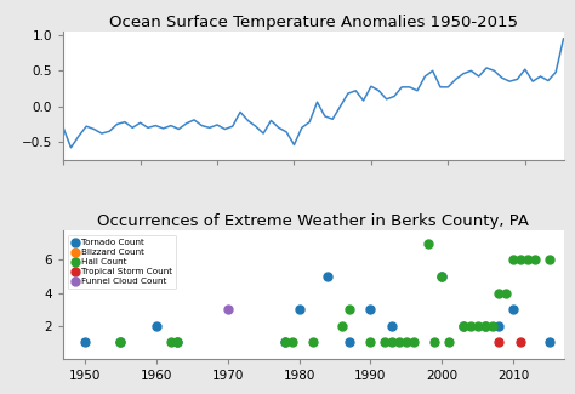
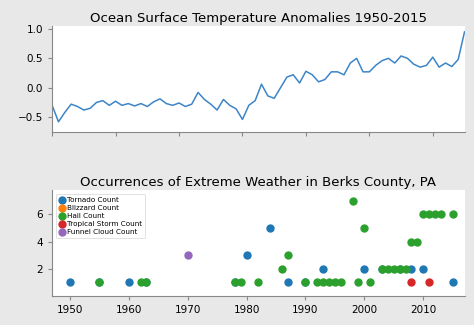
Occurrences of Extreme Weather in Berks County, PA/Tornado Count/1960: 2 -> 1
Occurrences of Extreme Weather in Berks County, PA/Tornado Count/1990: 3 -> 1
Occurrences of Extreme Weather in Berks County, PA/Tornado Count/2000: 5 -> 2
Occurrences of Extreme Weather in Berks County, PA/Tornado Count/2010: 3 -> 2
